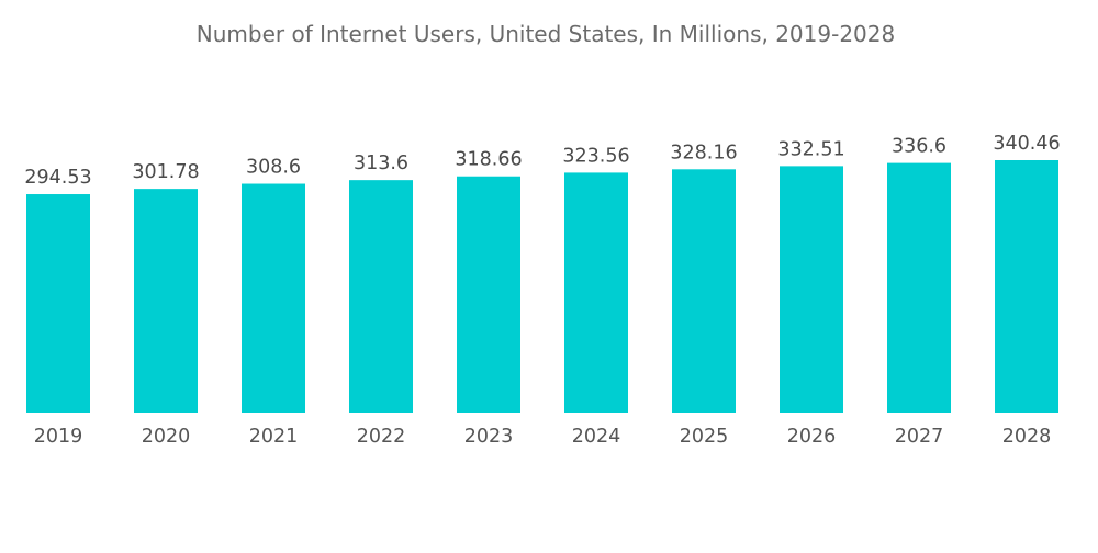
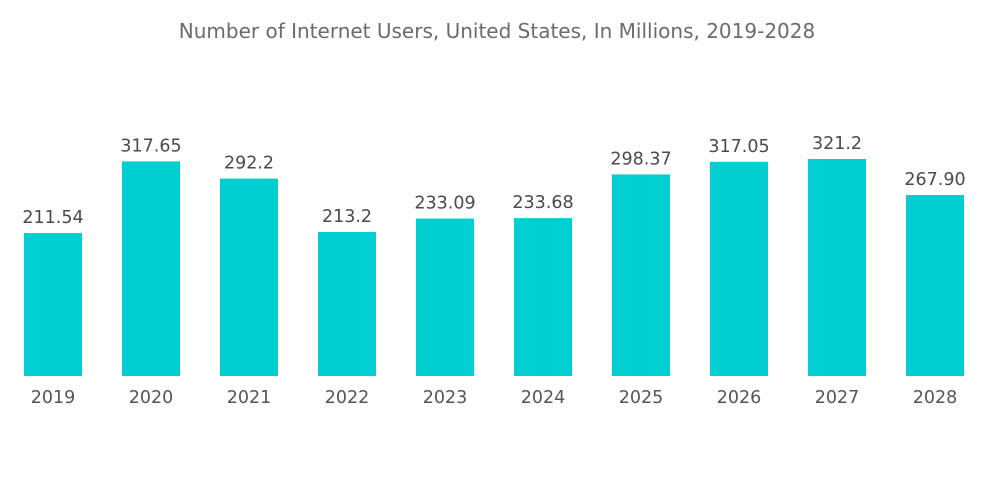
2019: 294.53 -> 211.54
2020: 301.78 -> 317.65
2021: 308.6 -> 292.2
2022: 313.6 -> 213.2
2023: 318.66 -> 233.09
2024: 323.56 -> 233.68
2025: 328.16 -> 298.37
2026: 332.51 -> 317.05
2027: 336.6 -> 321.2
2028: 340.46 -> 267.90
